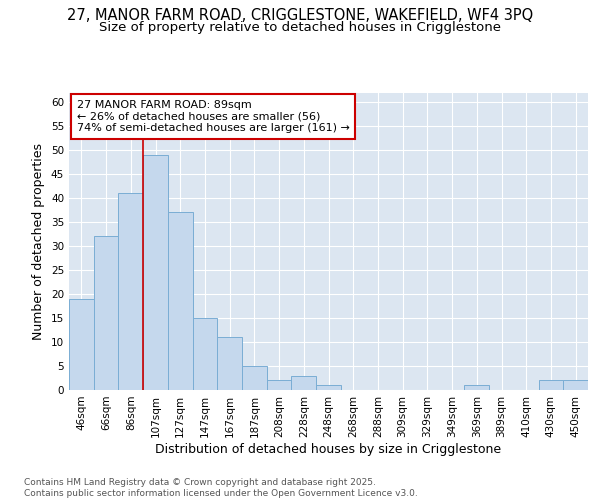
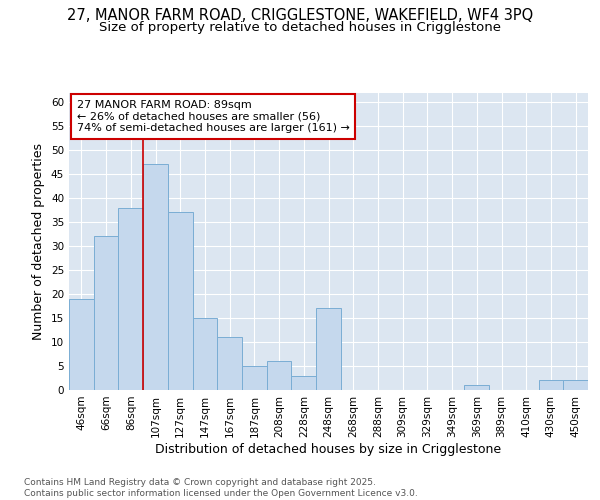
86sqm: 41 -> 38
107sqm: 49 -> 47
208sqm: 2 -> 6
248sqm: 1 -> 17
